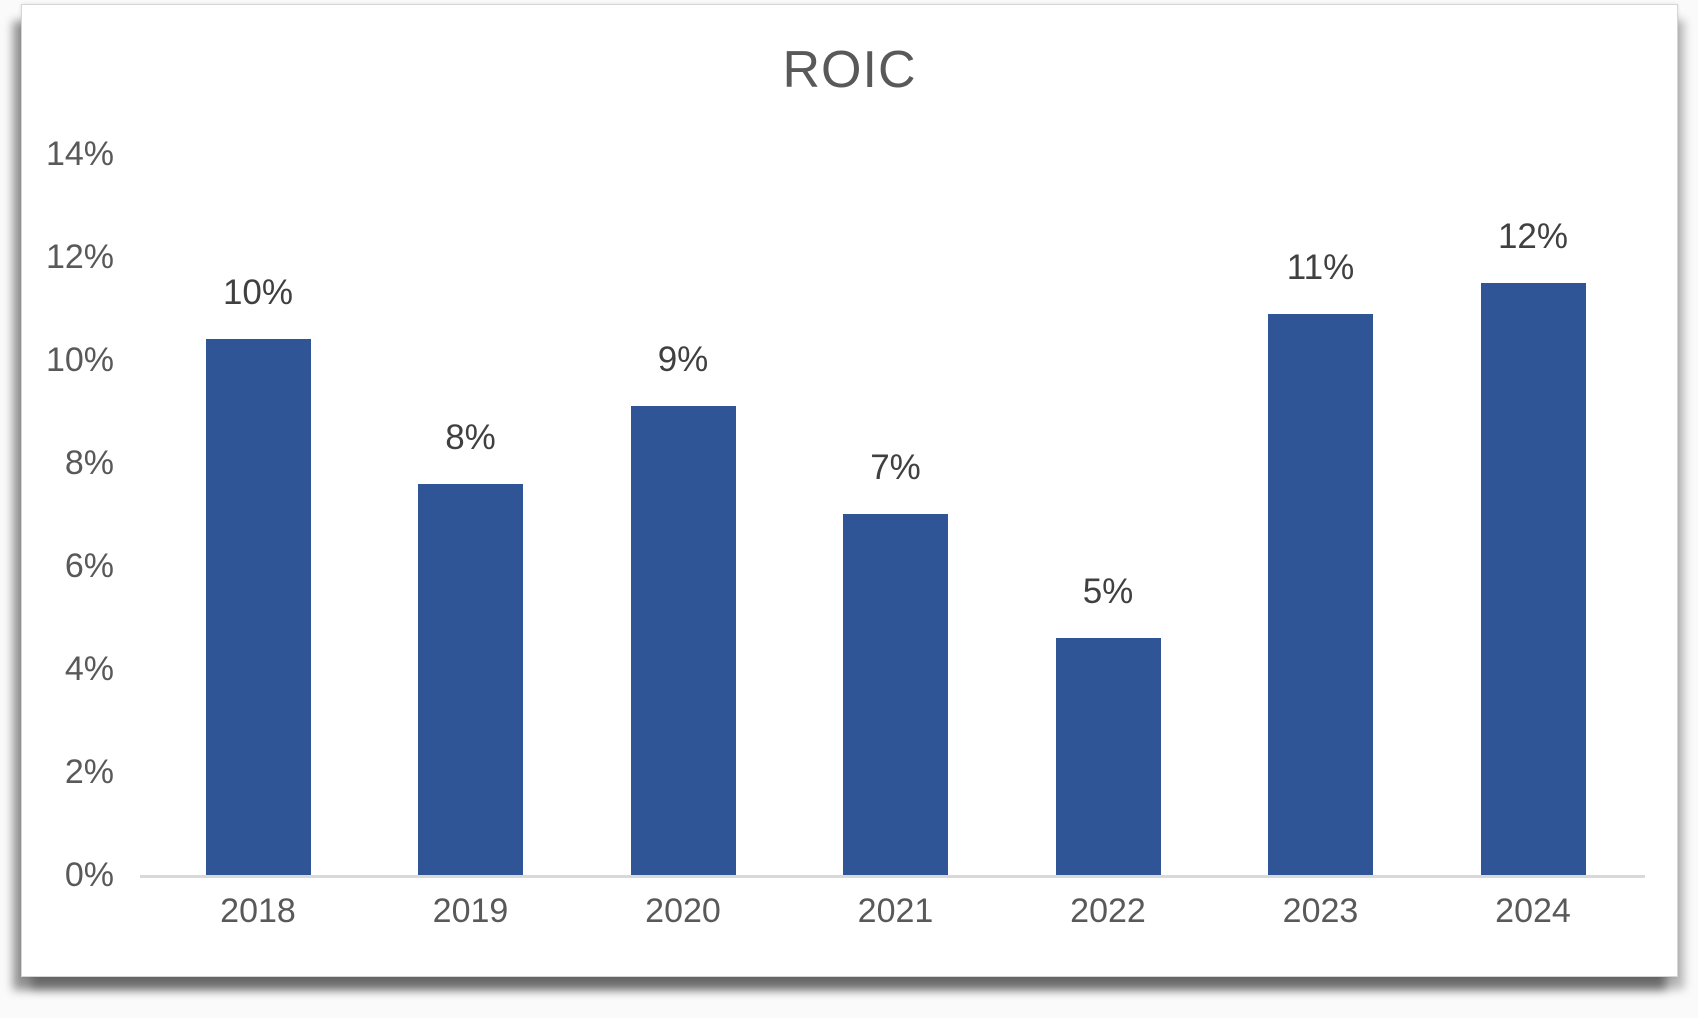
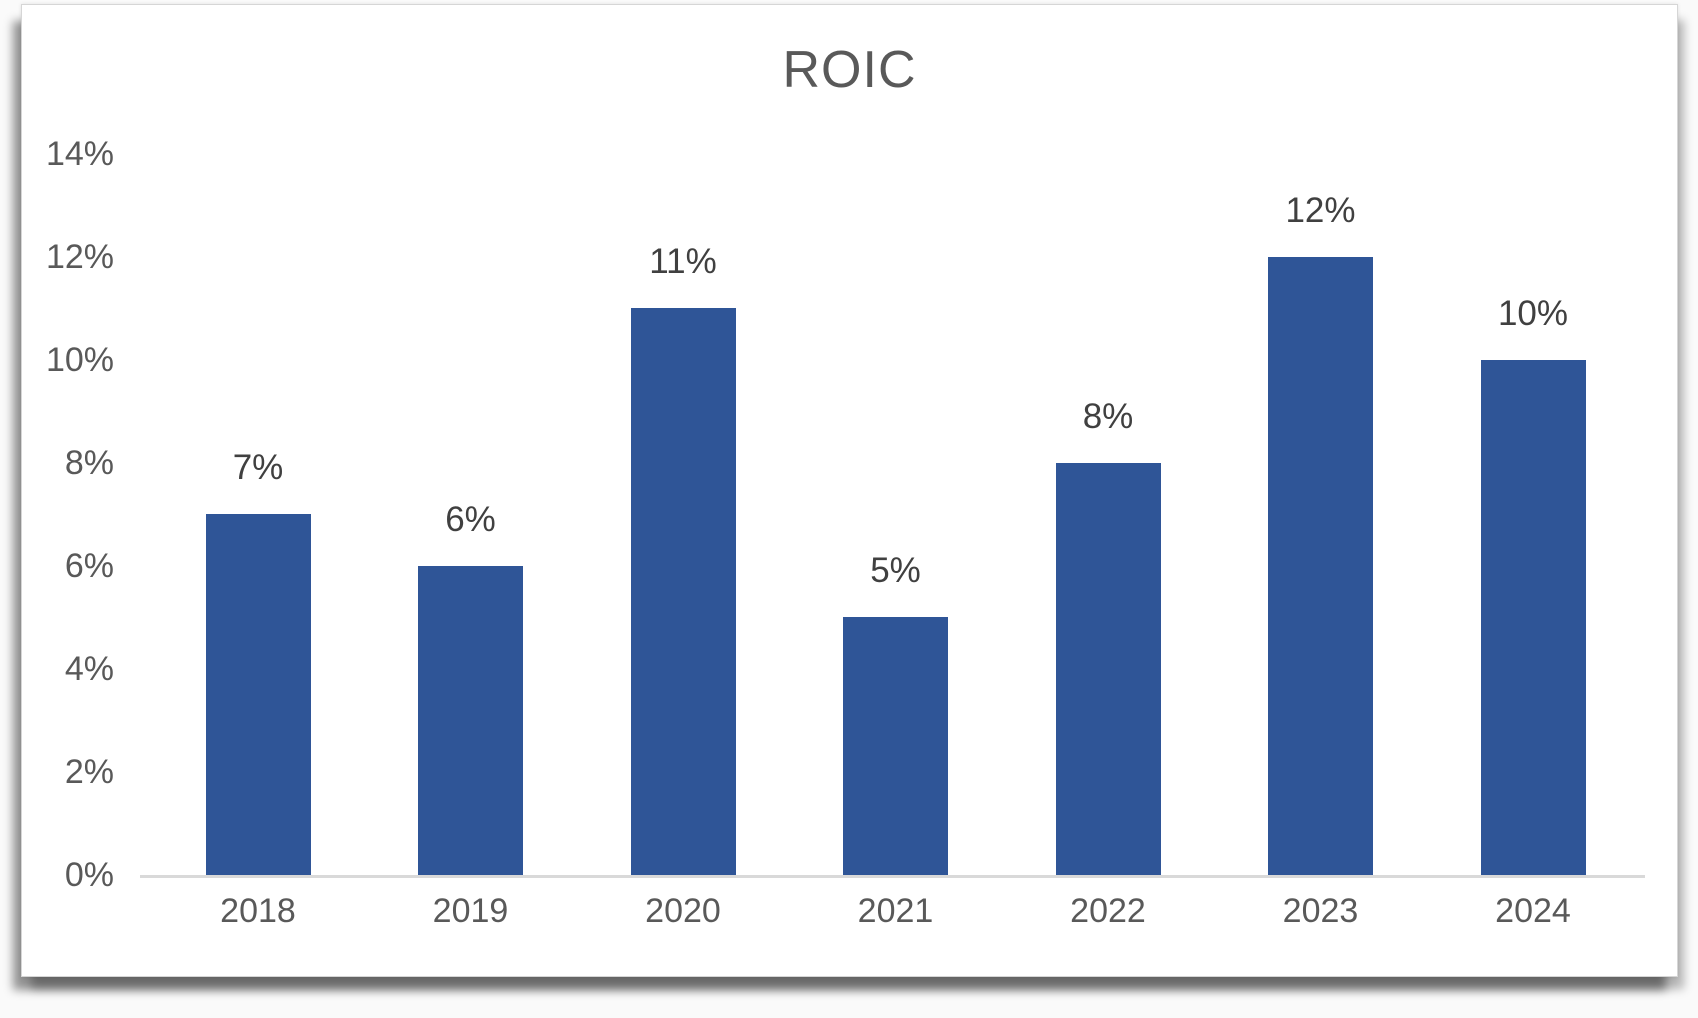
2018: 10% -> 7%
2019: 8% -> 6%
2020: 9% -> 11%
2021: 7% -> 5%
2022: 5% -> 8%
2023: 11% -> 12%
2024: 12% -> 10%
